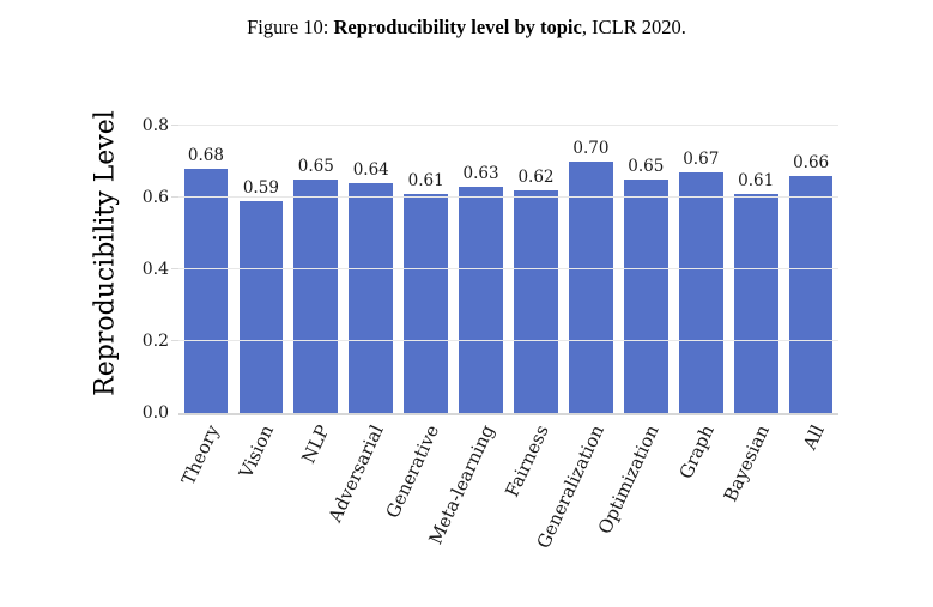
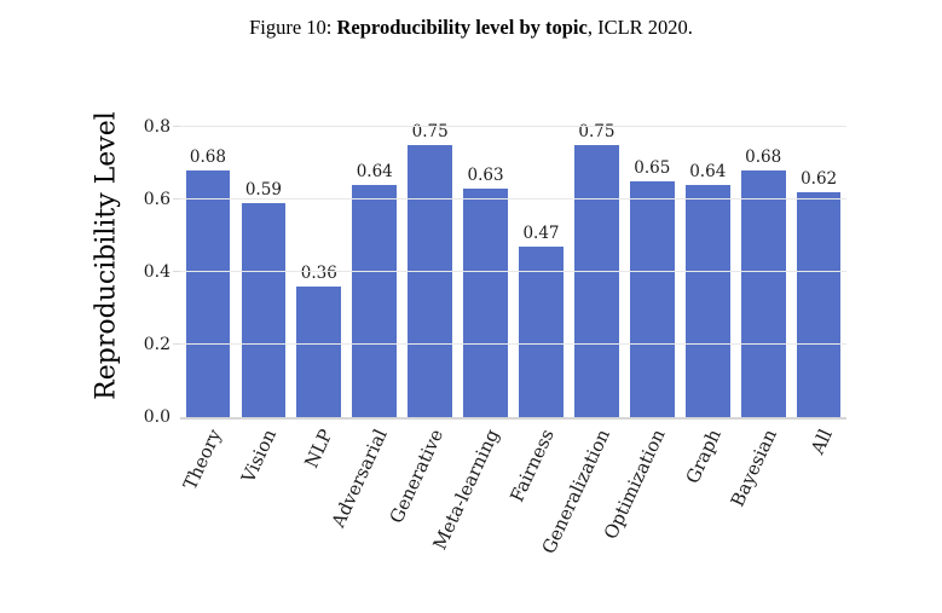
NLP: 0.65 -> 0.36
Generative: 0.61 -> 0.75
Fairness: 0.62 -> 0.47
Generalization: 0.70 -> 0.75
Graph: 0.67 -> 0.64
Bayesian: 0.61 -> 0.68
All: 0.66 -> 0.62
